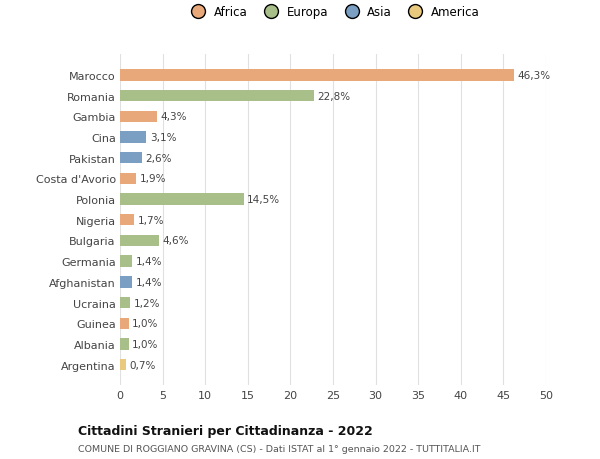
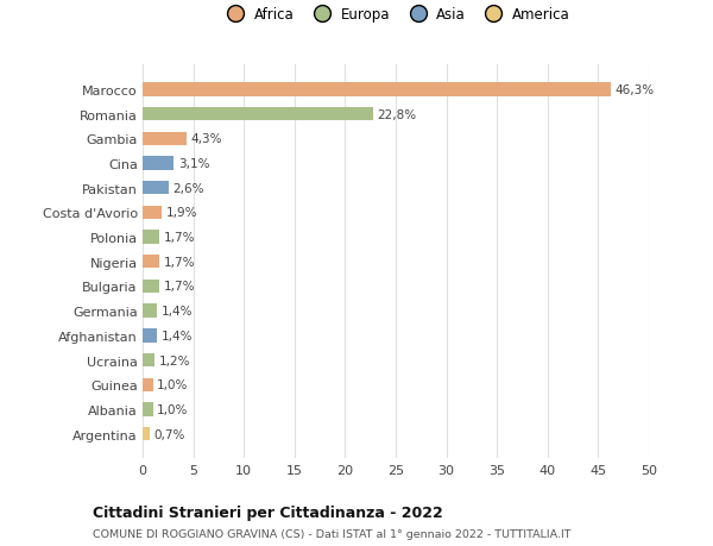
Polonia: 14,5% -> 1,7%
Bulgaria: 4,6% -> 1,7%
